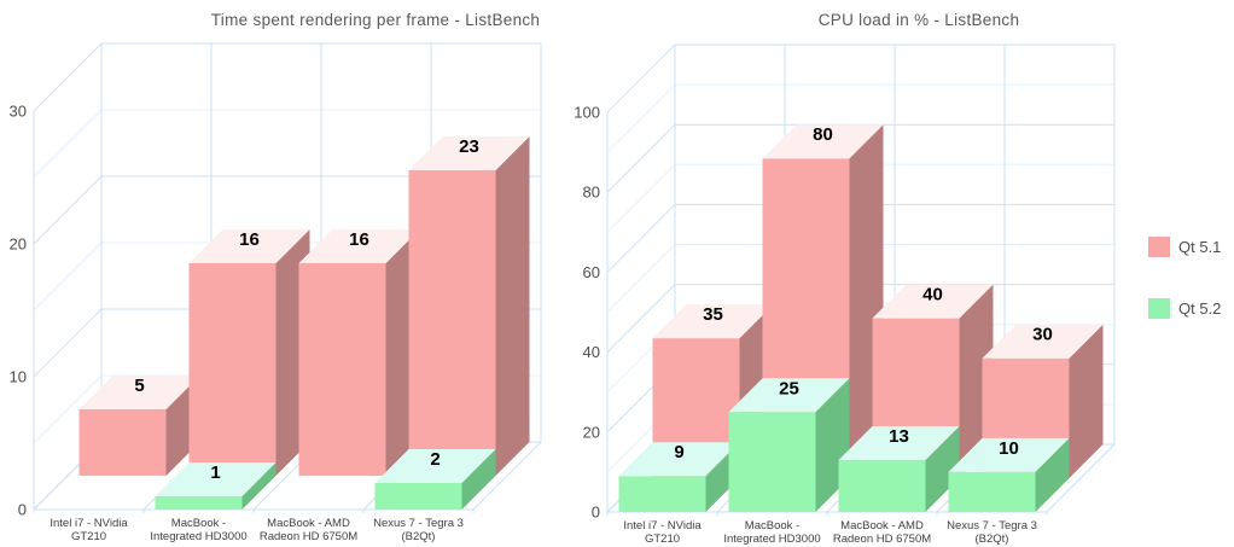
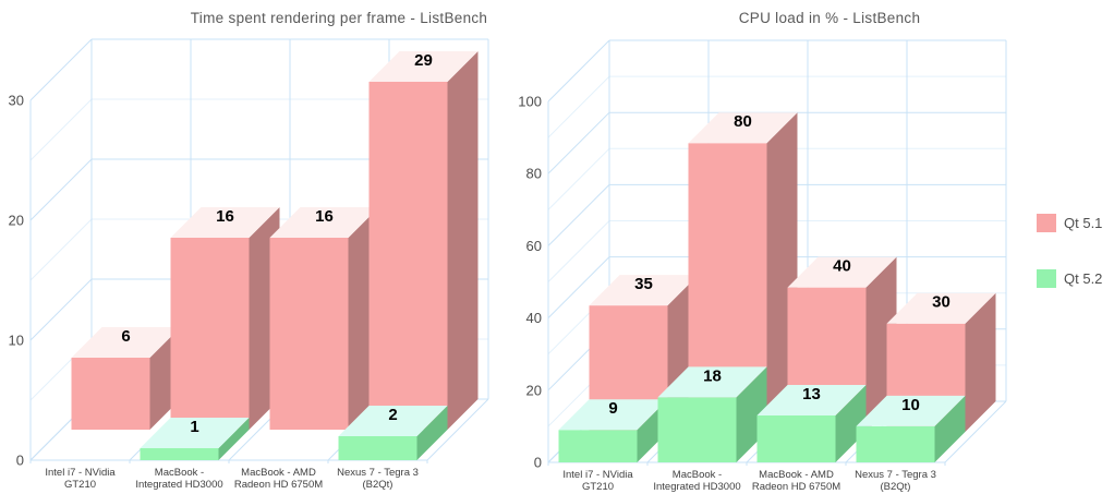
Time spent rendering per frame - ListBench/Qt 5.1/Intel i7 - NVidia GT210: 5 -> 6
Time spent rendering per frame - ListBench/Qt 5.1/Nexus 7 - Tegra 3 (B2Qt): 23 -> 29
CPU load in % - ListBench/Qt 5.2/MacBook - Integrated HD3000: 25 -> 18
